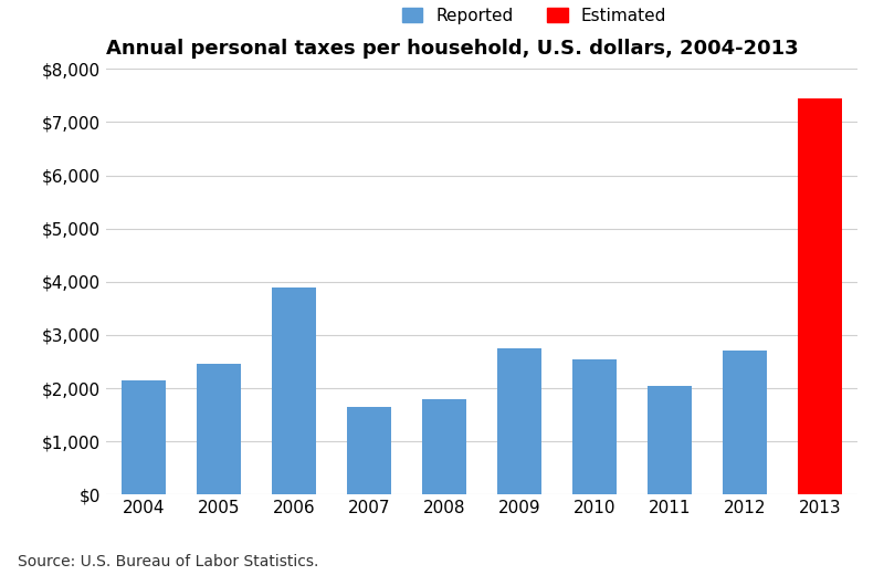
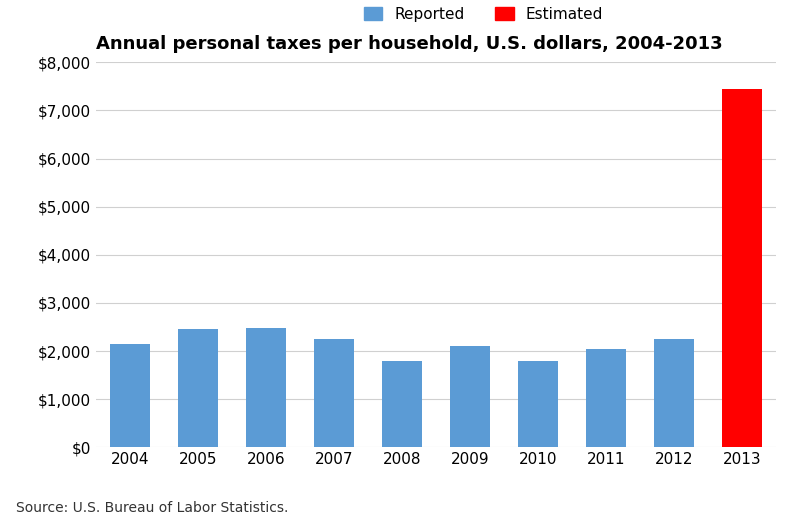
2006: $3,900 -> $2,470
2007: $1,650 -> $2,250
2009: $2,750 -> $2,100
2010: $2,550 -> $1,800
2012: $2,700 -> $2,250
